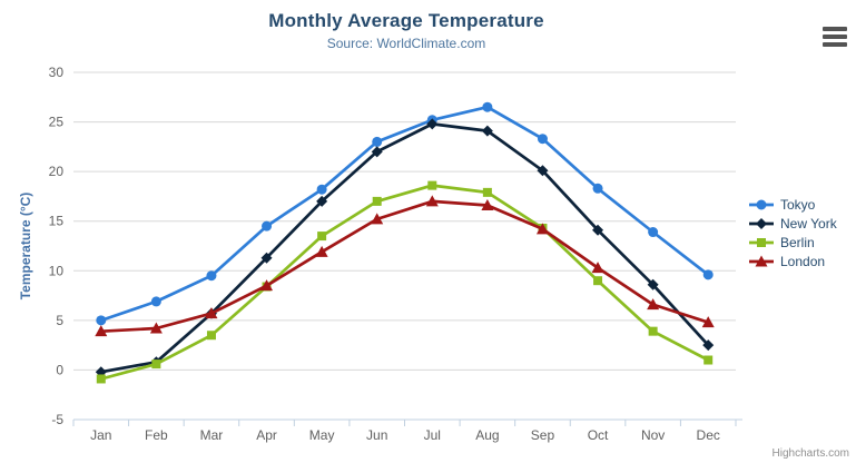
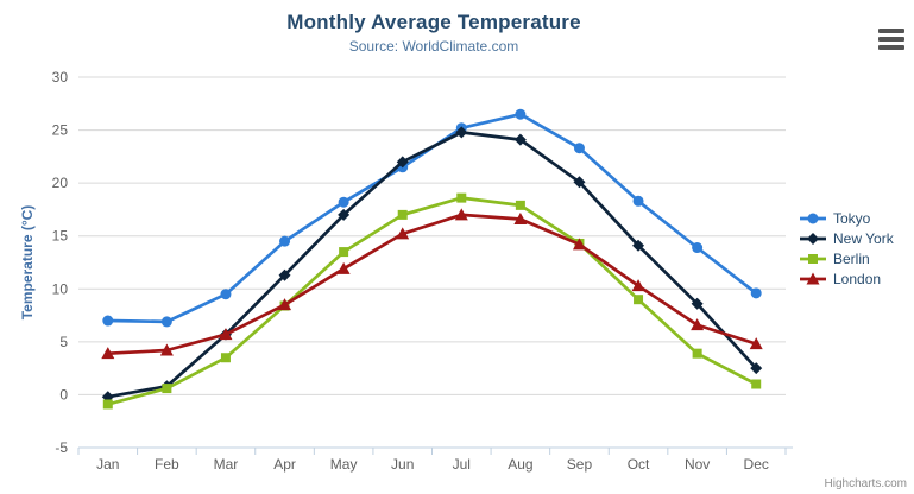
Tokyo/Jan: 5 -> 7
Tokyo/Jun: 23 -> 22
